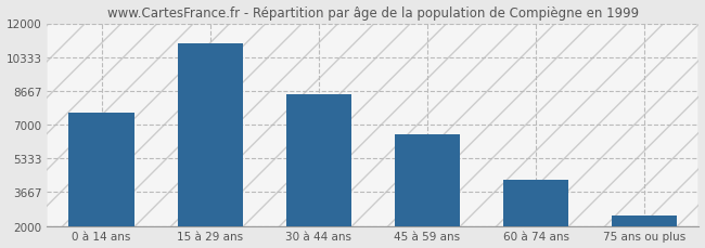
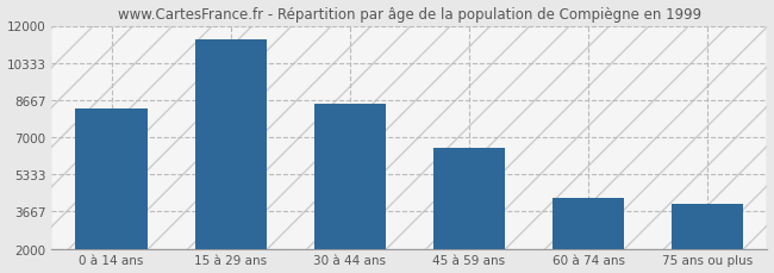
0 à 14 ans: 7600 -> 8300
15 à 29 ans: 11000 -> 11400
75 ans ou plus: 2500 -> 4000
